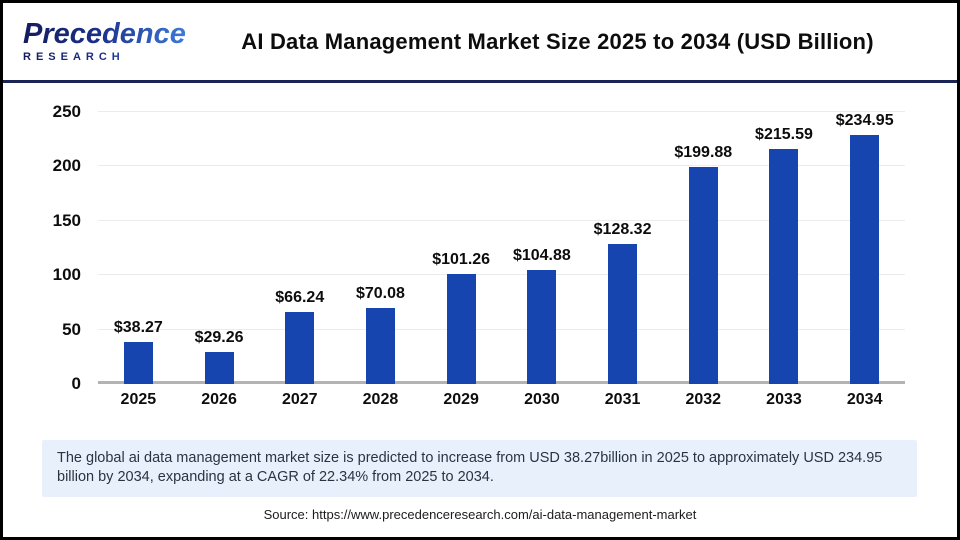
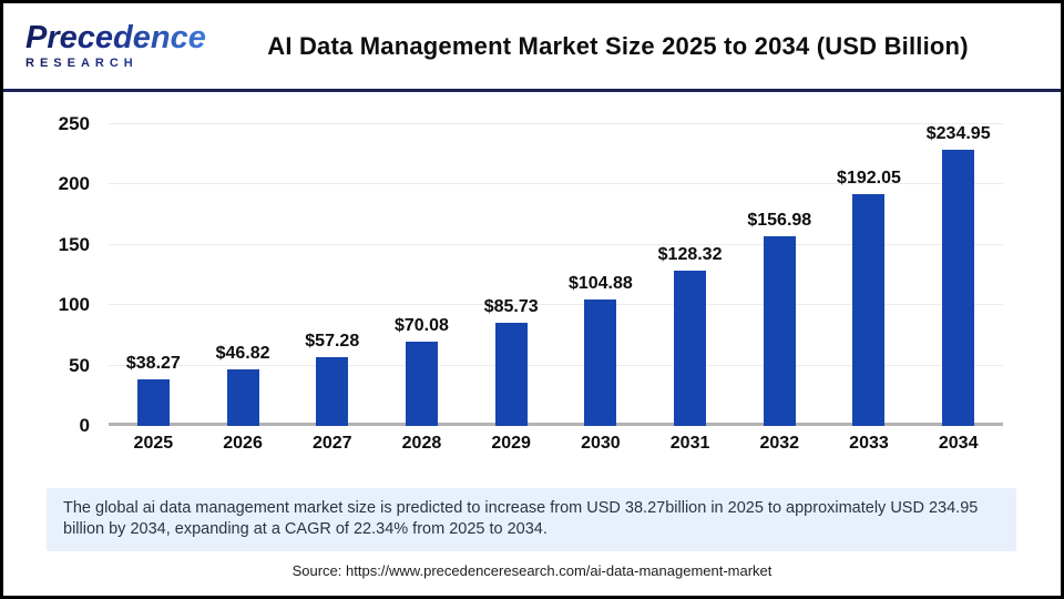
2026: $29.26 -> $46.82
2027: $66.24 -> $57.28
2029: $101.26 -> $85.73
2032: $199.88 -> $156.98
2033: $215.59 -> $192.05
